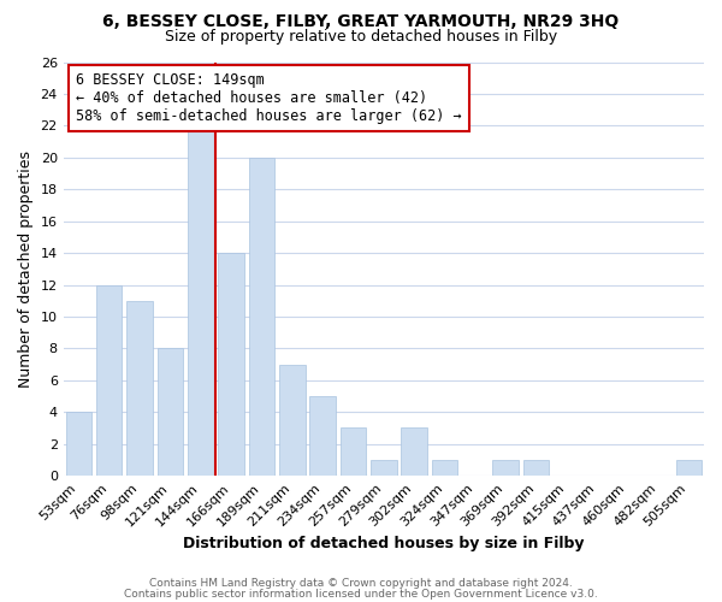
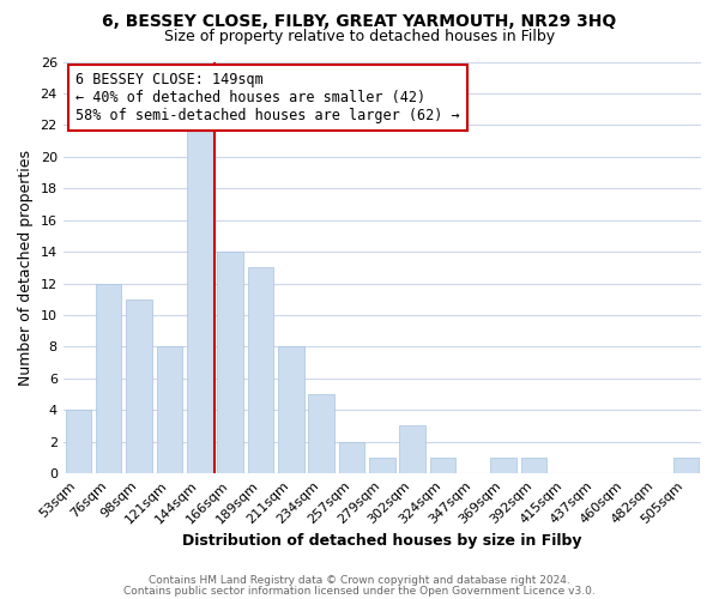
189sqm: 20 -> 13
211sqm: 7 -> 8
257sqm: 3 -> 2
